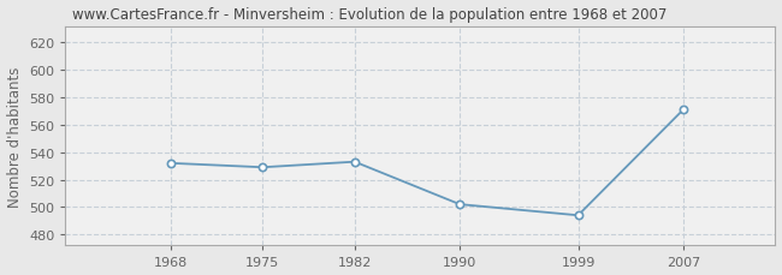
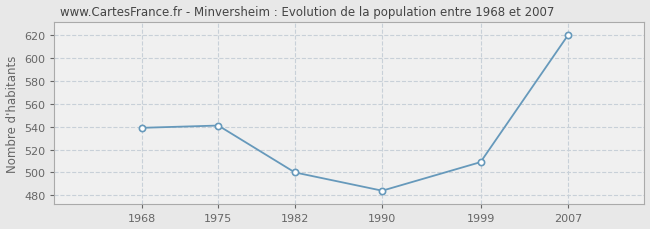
1968: 532 -> 539
1975: 529 -> 541
1982: 533 -> 500
1990: 502 -> 484
1999: 494 -> 509
2007: 571 -> 620
